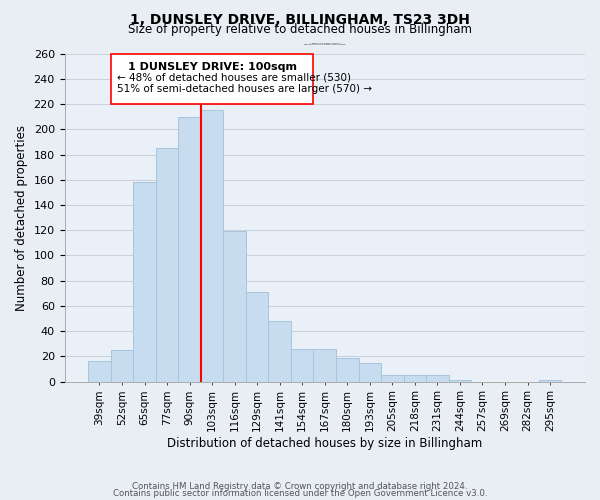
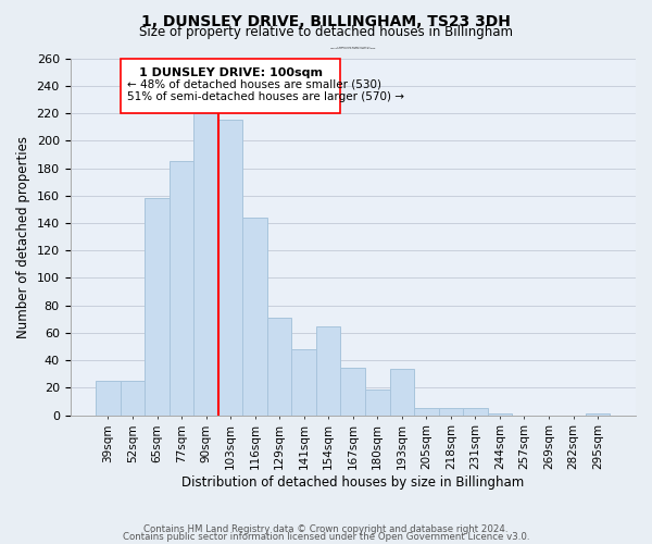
39sqm: 16 -> 25
90sqm: 210 -> 220
116sqm: 119 -> 144
154sqm: 26 -> 65
167sqm: 26 -> 35
193sqm: 15 -> 34
